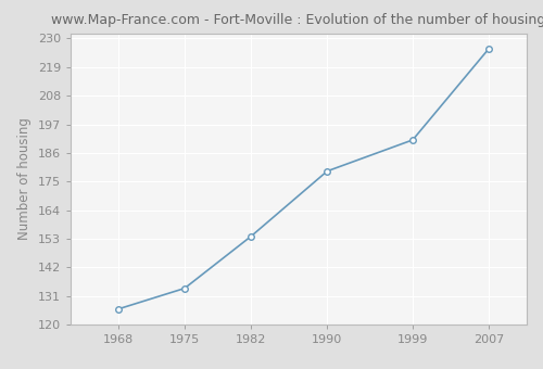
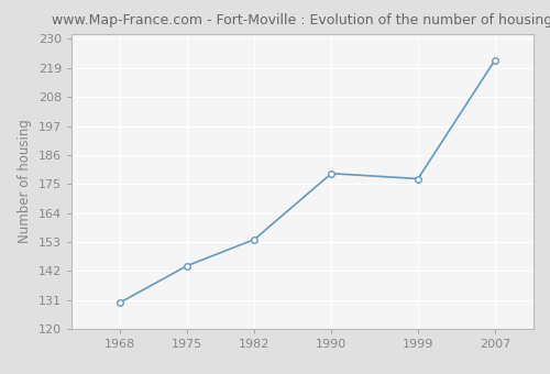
1968: 126 -> 130
1975: 134 -> 144
1999: 191 -> 177
2007: 226 -> 222
